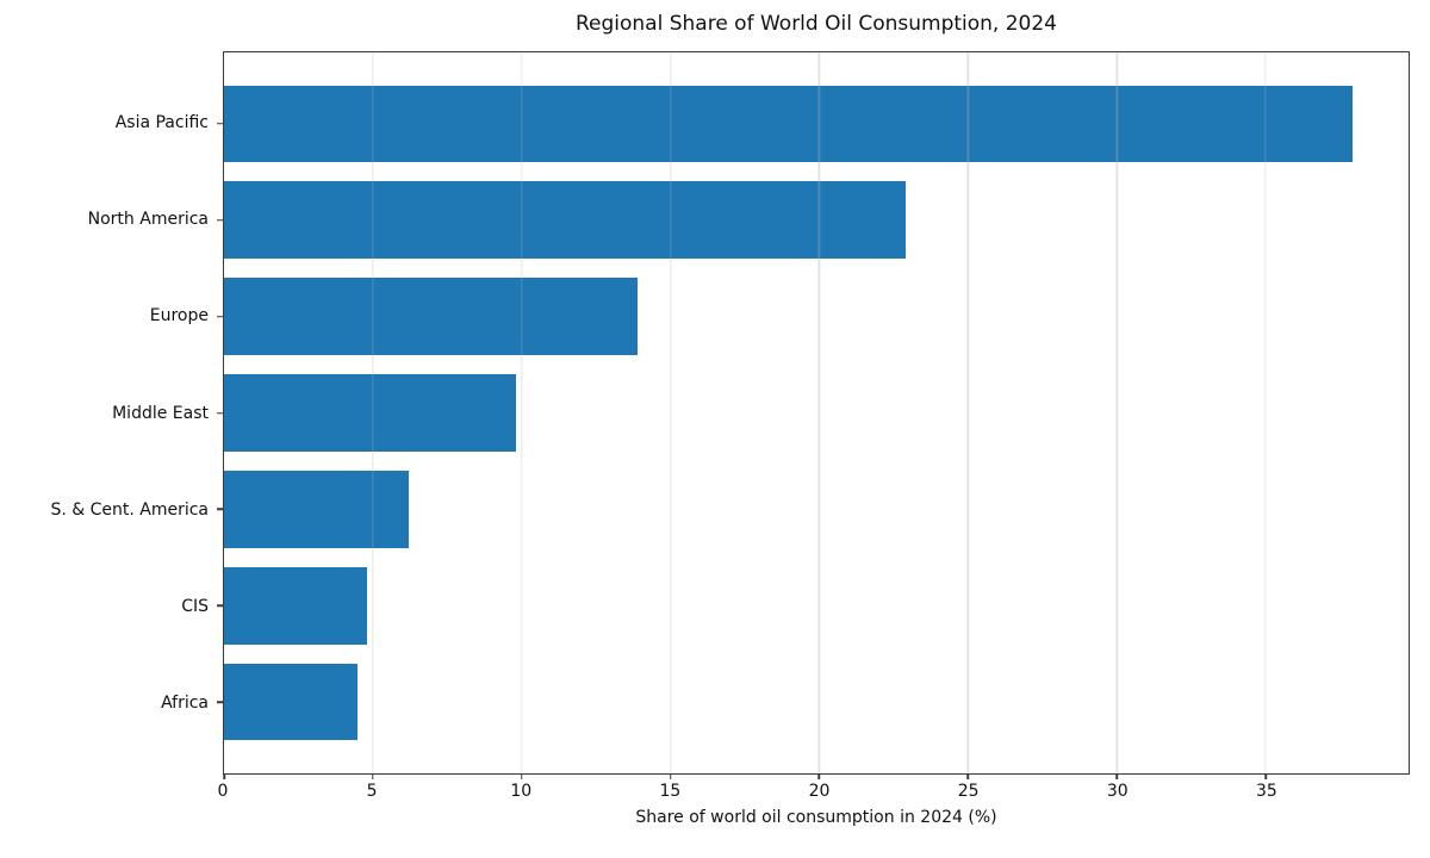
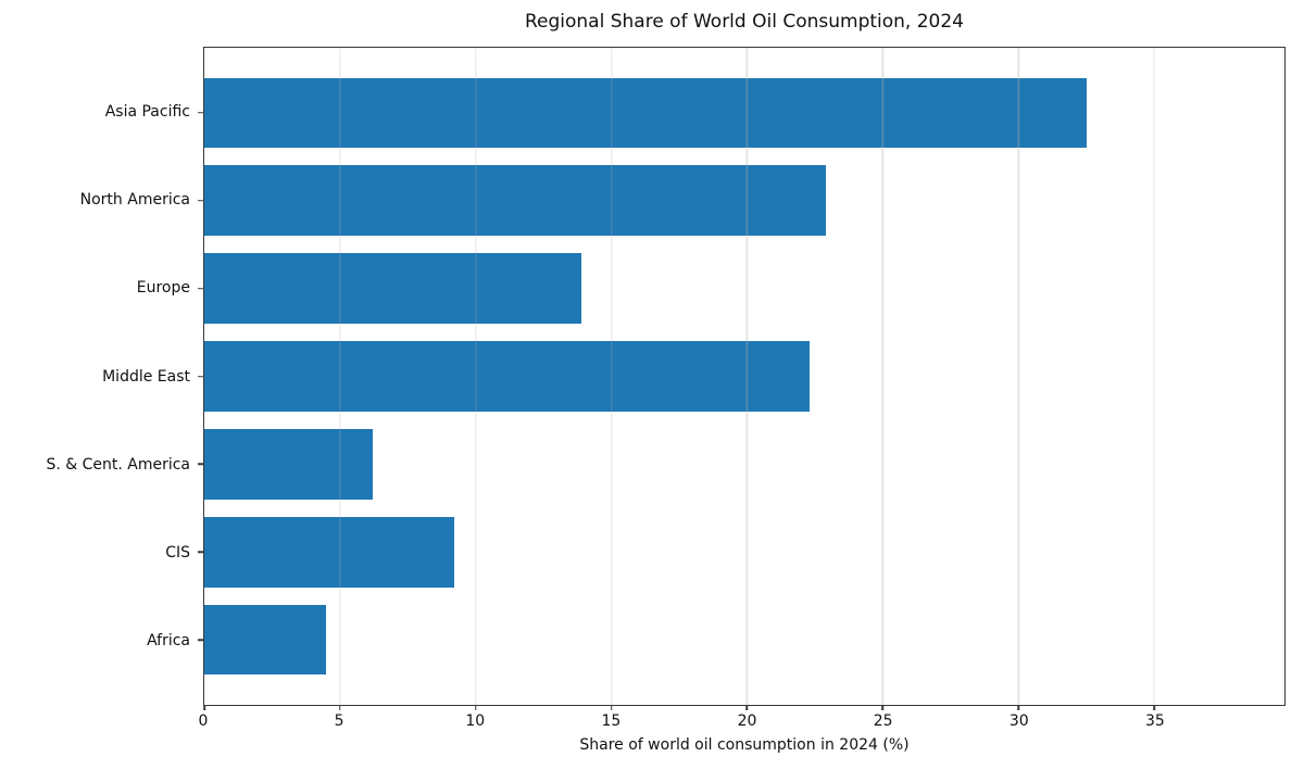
Asia Pacific: 37.9 -> 32.5
Middle East: 9.8 -> 22.3
CIS: 4.8 -> 9.2
